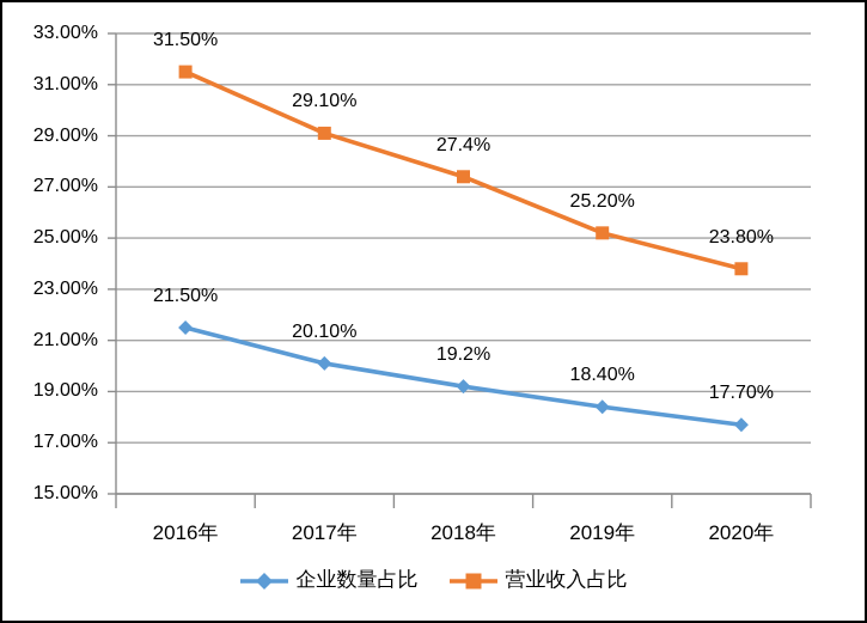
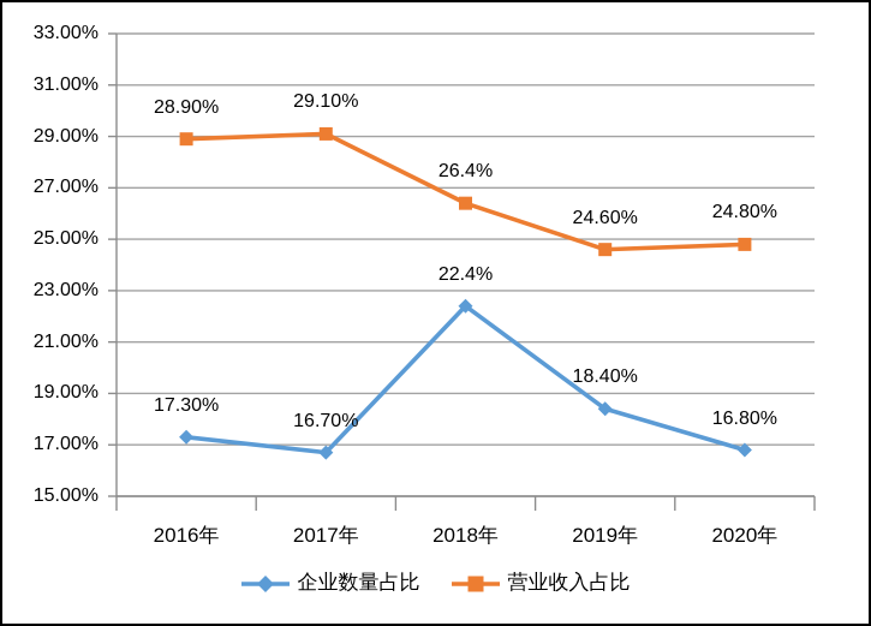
企业数量占比/2016年: 21.50% -> 17.30%
营业收入占比/2016年: 31.50% -> 28.90%
企业数量占比/2017年: 20.10% -> 16.70%
企业数量占比/2018年: 19.2% -> 22.4%
营业收入占比/2018年: 27.4% -> 26.4%
营业收入占比/2019年: 25.20% -> 24.60%
企业数量占比/2020年: 17.70% -> 16.80%
营业收入占比/2020年: 23.80% -> 24.80%
